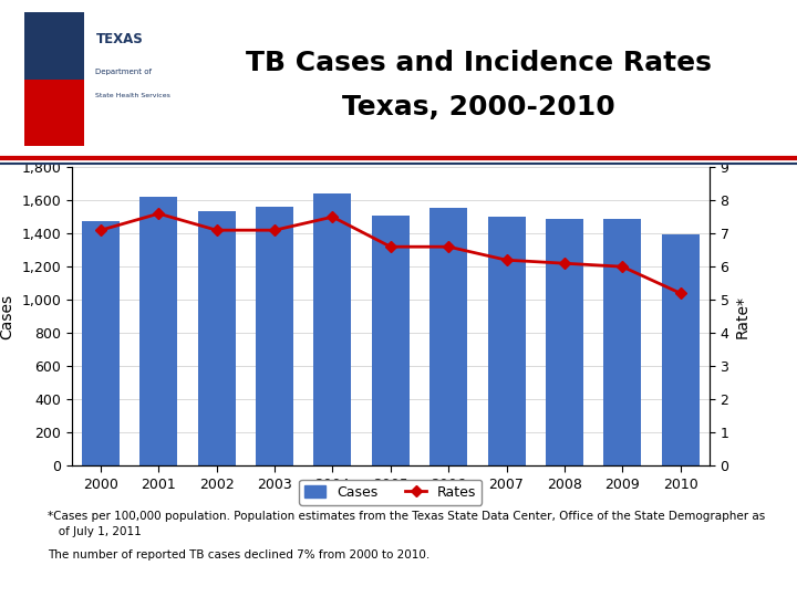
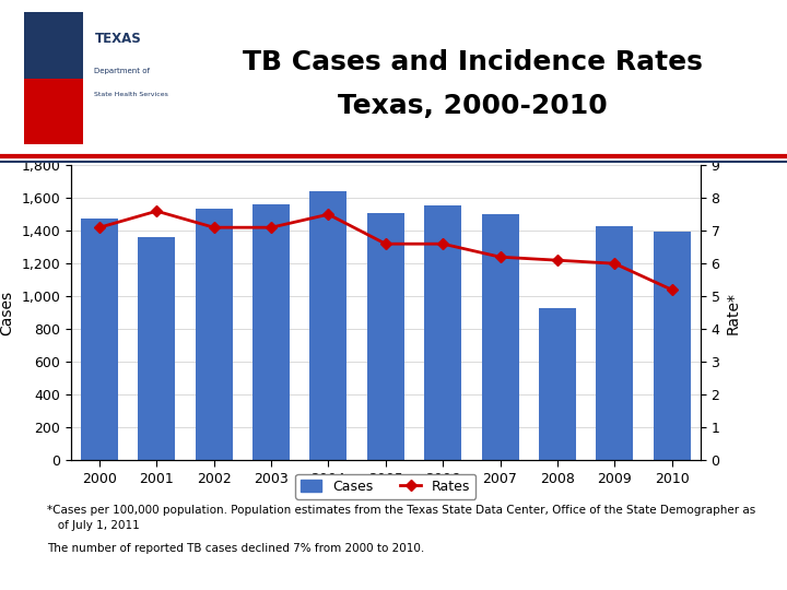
Cases/2001: 1,620 -> 1,360
Cases/2008: 1,490 -> 930
Cases/2009: 1,490 -> 1,430
